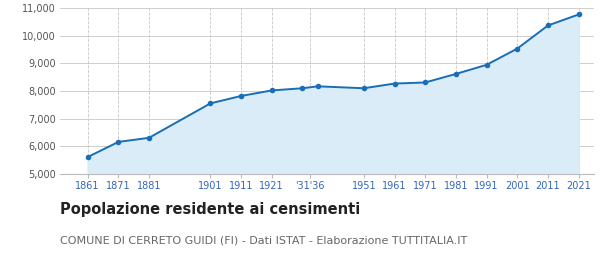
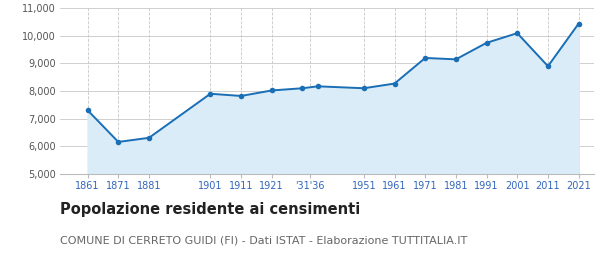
1861: 5,600 -> 7,300
1901: 7,550 -> 7,900
1971: 8,310 -> 9,200
1981: 8,620 -> 9,150
1991: 8,950 -> 9,750
2001: 9,540 -> 10,100
2011: 10,380 -> 8,900
2021: 10,780 -> 10,450
